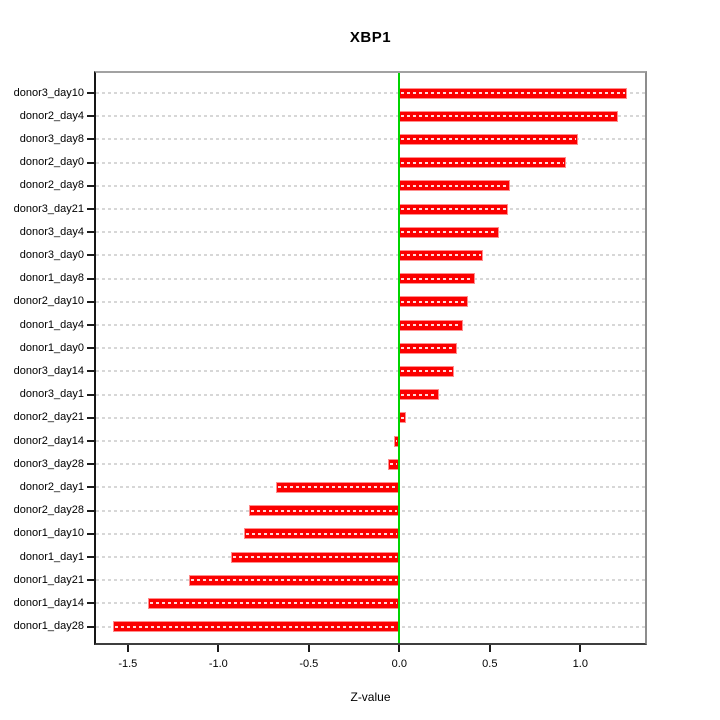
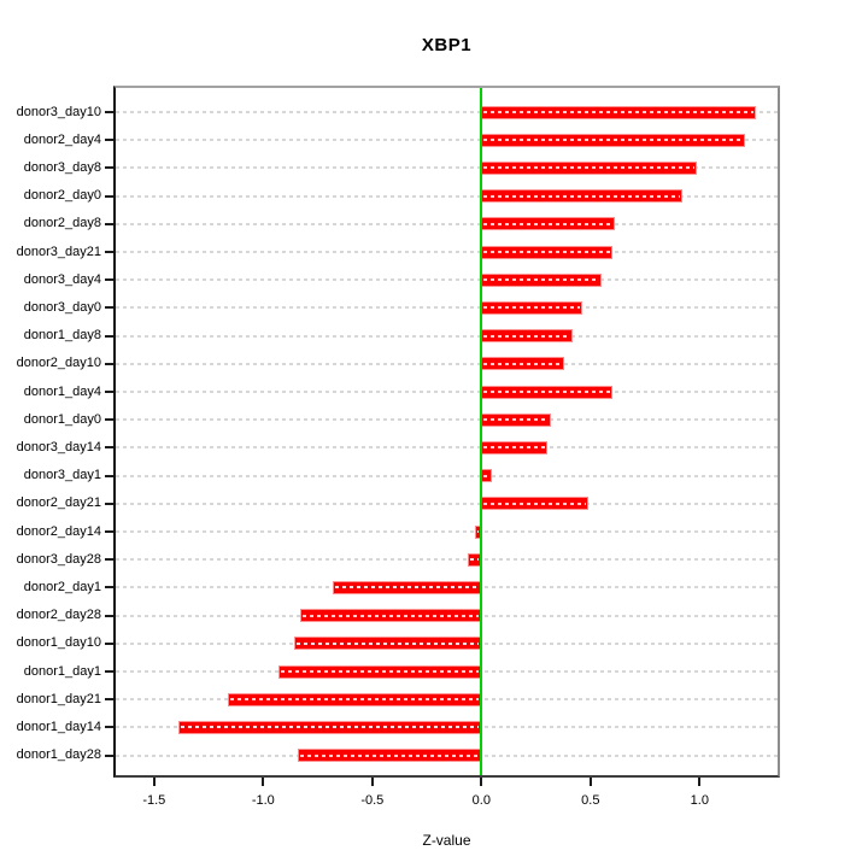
donor1_day4: 0.35 -> 0.60
donor3_day1: 0.22 -> 0.05
donor2_day21: 0.04 -> 0.49
donor1_day28: -1.58 -> -0.84
